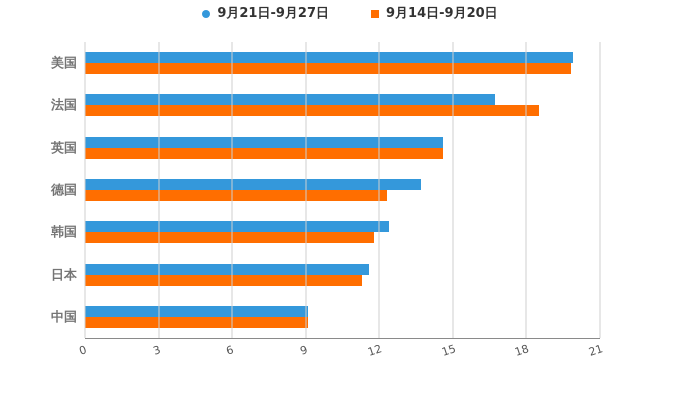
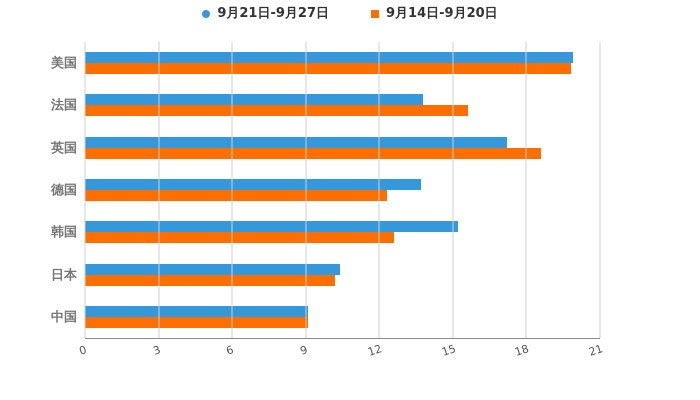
9月21日-9月27日/法国: 16.7 -> 13.8
9月14日-9月20日/法国: 18.5 -> 15.6
9月21日-9月27日/英国: 14.6 -> 17.2
9月14日-9月20日/英国: 14.6 -> 18.6
9月21日-9月27日/韩国: 12.4 -> 15.2
9月14日-9月20日/韩国: 11.8 -> 12.6
9月21日-9月27日/日本: 11.6 -> 10.4
9月14日-9月20日/日本: 11.3 -> 10.2
